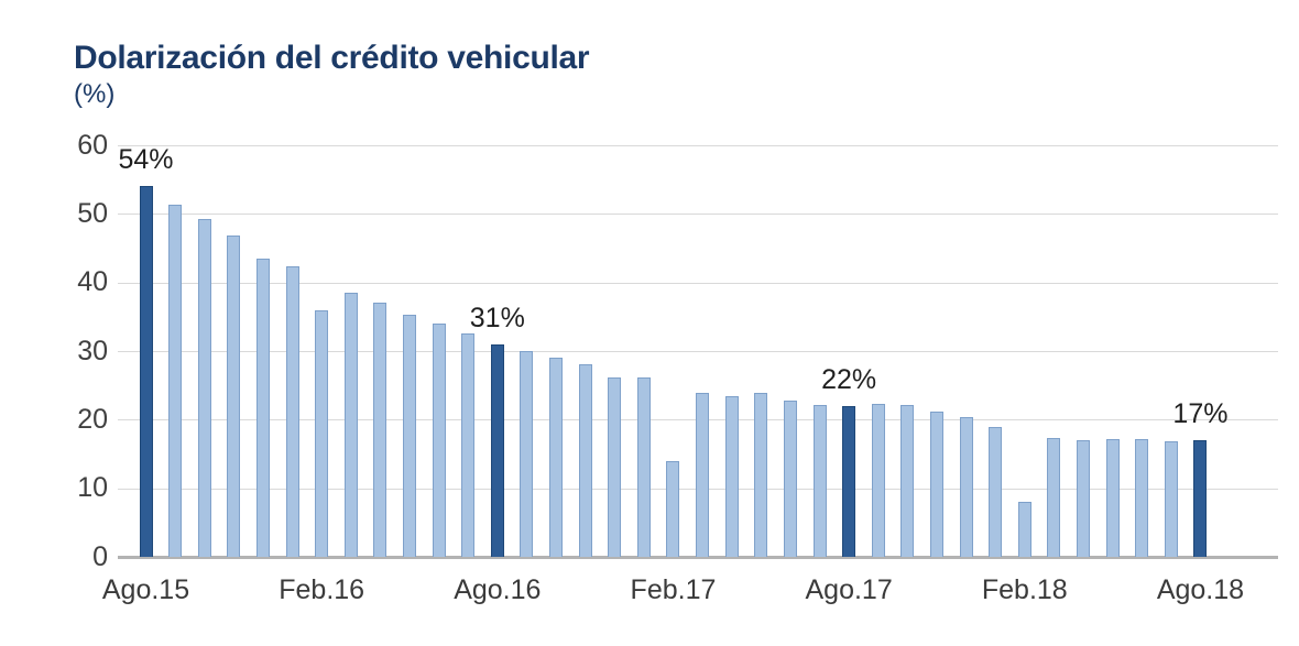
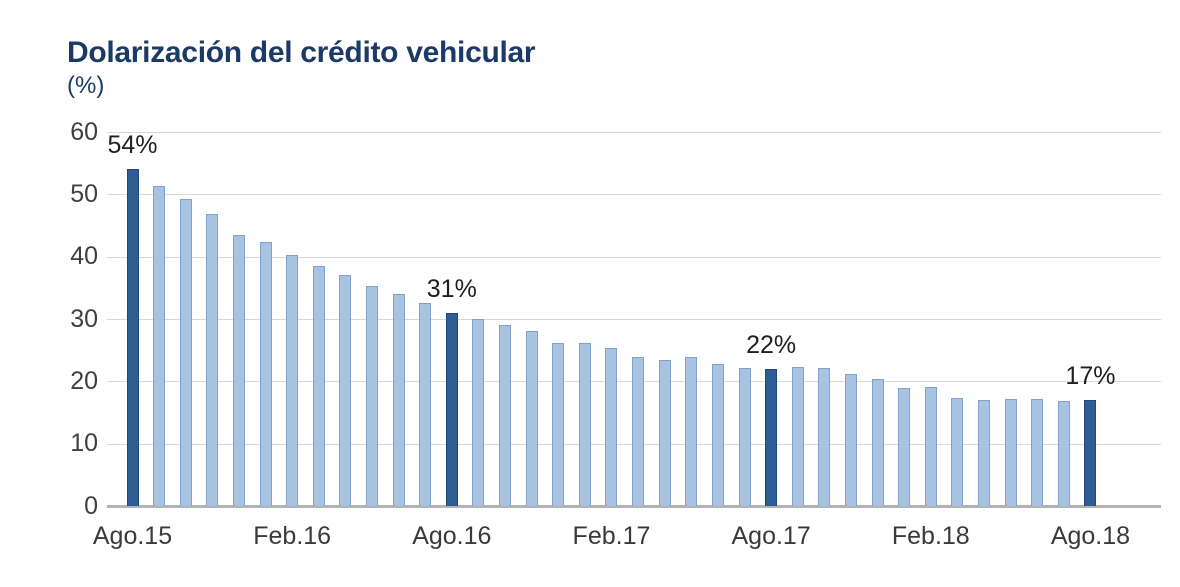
Feb.16: 36 -> 40
Feb.17: 14 -> 25
Feb.18: 8 -> 19
